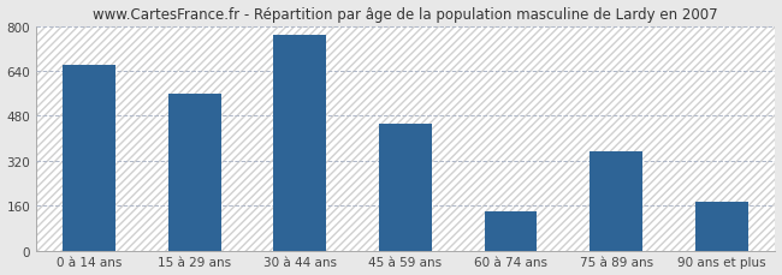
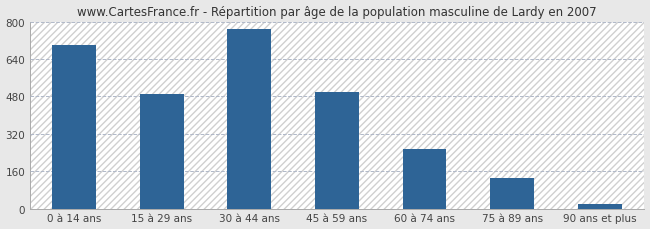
0 à 14 ans: 660 -> 700
15 à 29 ans: 560 -> 490
45 à 59 ans: 450 -> 500
60 à 74 ans: 140 -> 255
75 à 89 ans: 355 -> 130
90 ans et plus: 175 -> 18
